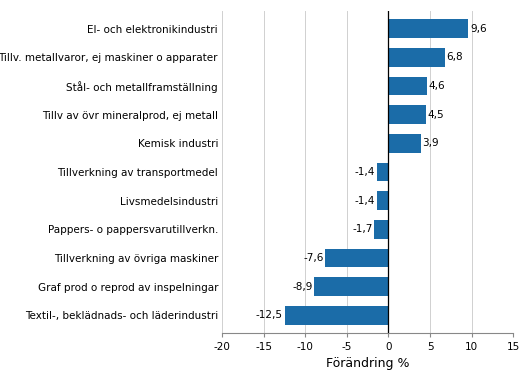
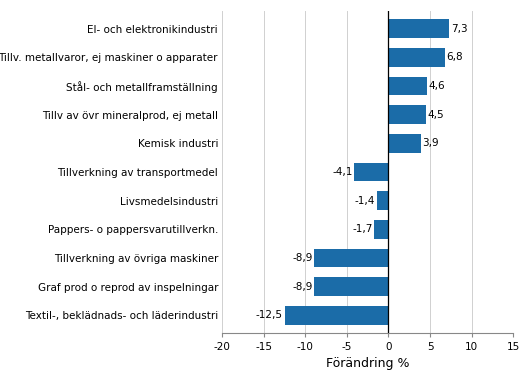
El- och elektronikindustri: 9,6 -> 7,3
Tillverkning av transportmedel: -1,4 -> -4,1
Tillverkning av övriga maskiner: -7,6 -> -8,9
